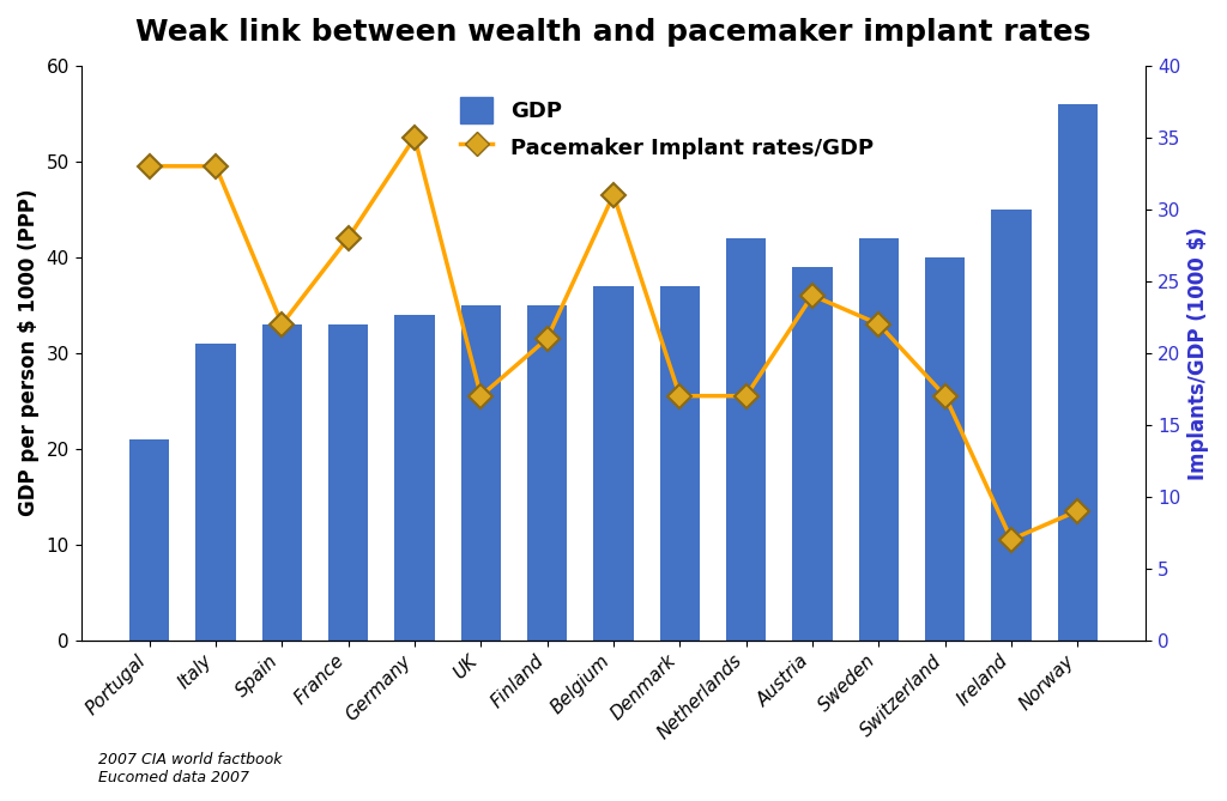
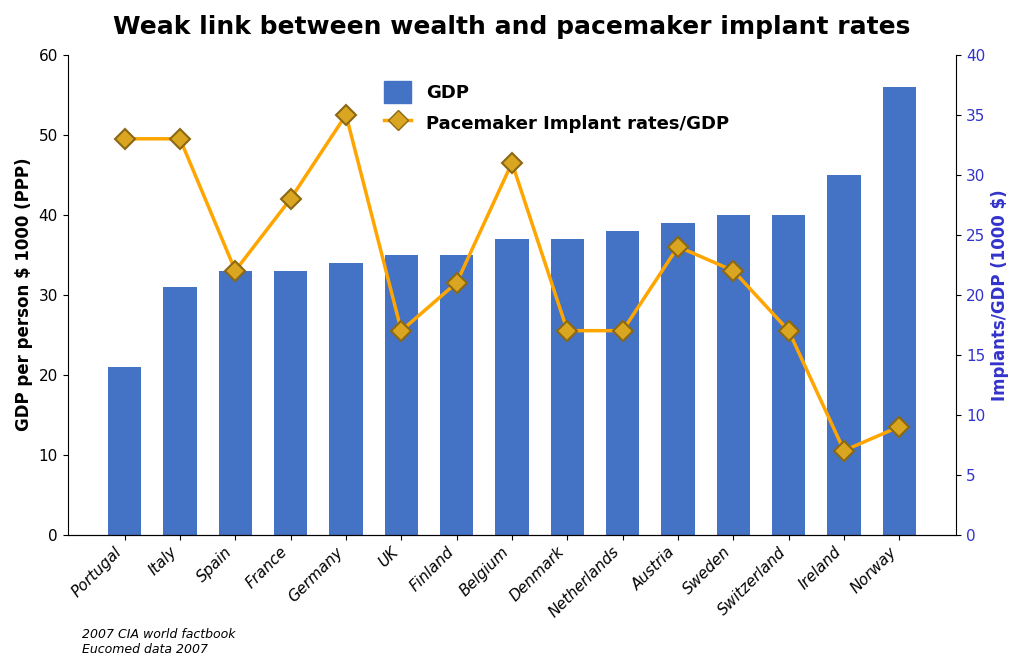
GDP/Netherlands: 42 -> 38
GDP/Sweden: 42 -> 40
